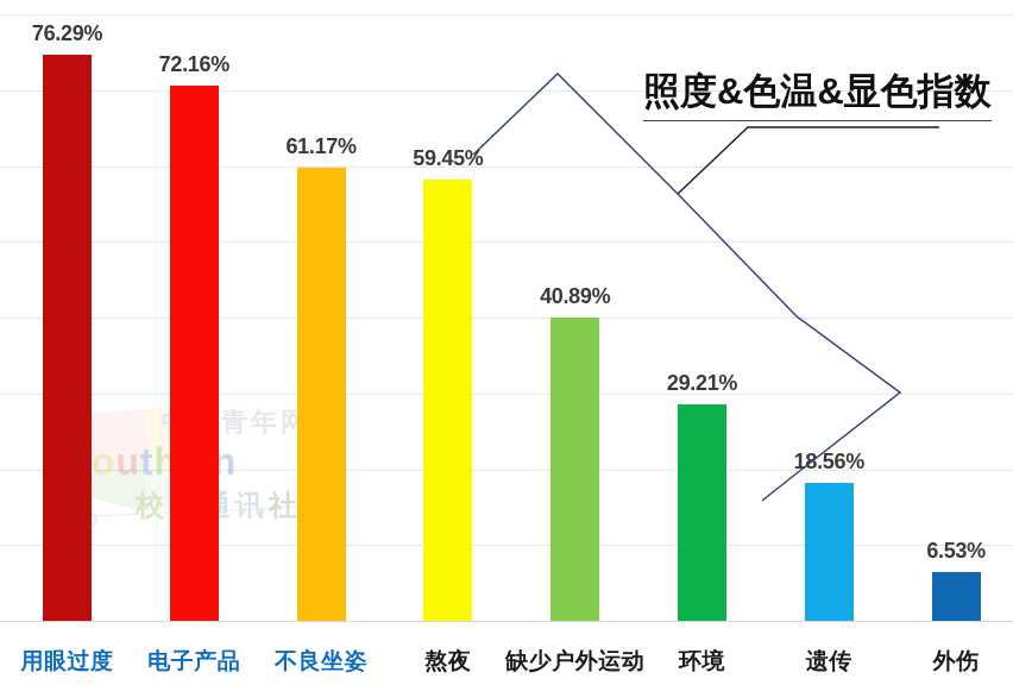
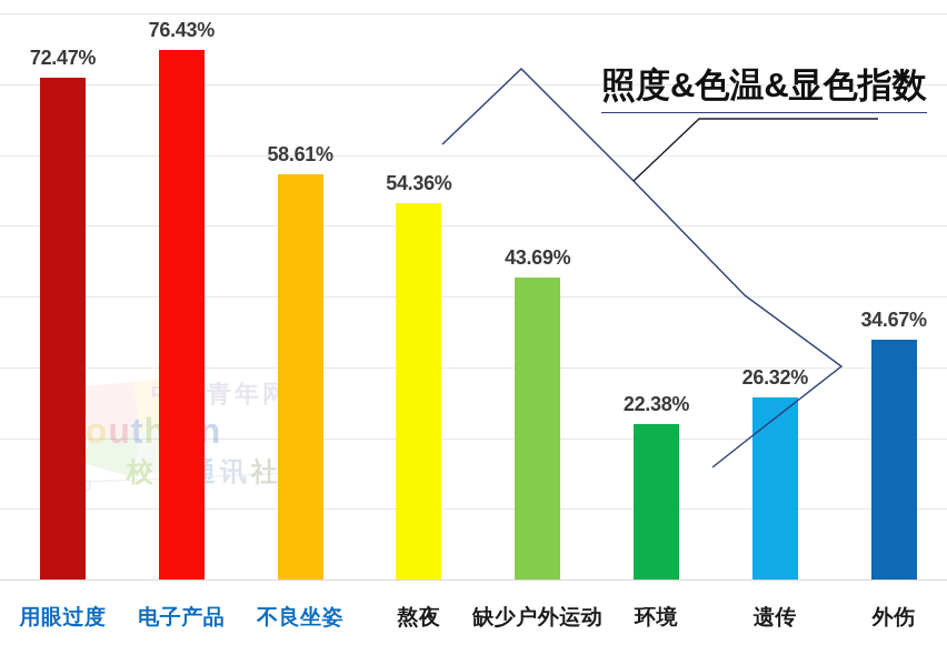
用眼过度: 76.29% -> 72.47%
电子产品: 72.16% -> 76.43%
不良坐姿: 61.17% -> 58.61%
熬夜: 59.45% -> 54.36%
缺少户外运动: 40.89% -> 43.69%
环境: 29.21% -> 22.38%
遗传: 18.56% -> 26.32%
外伤: 6.53% -> 34.67%
